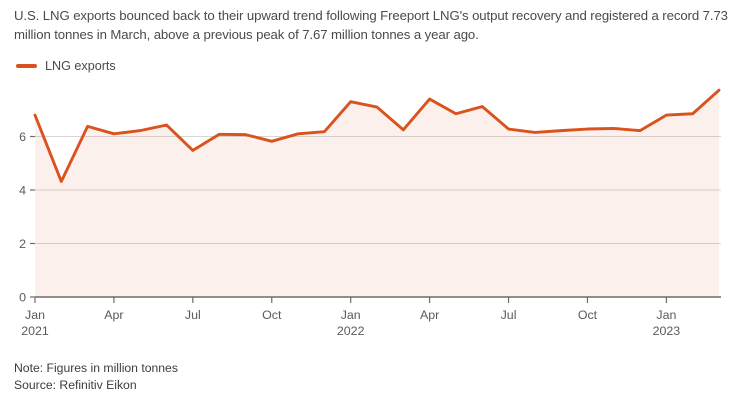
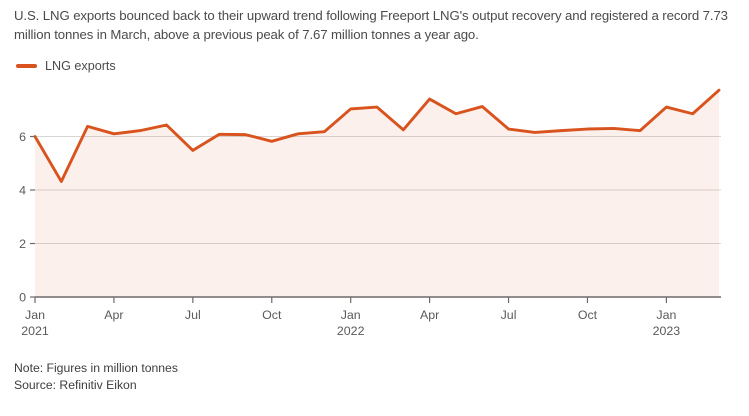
Jan 2021: 6.8 -> 6.0
Jan 2022: 7.3 -> 7.0
Jan 2023: 6.8 -> 7.1
